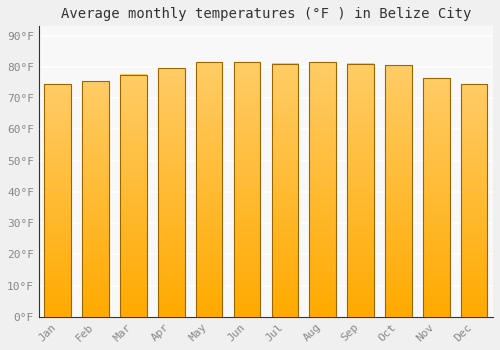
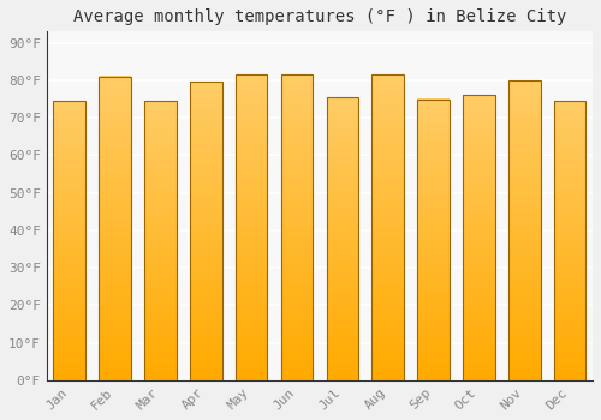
Feb: 75.5°F -> 81.0°F
Mar: 77.5°F -> 74.5°F
Jul: 81.0°F -> 75.5°F
Sep: 81.0°F -> 75.0°F
Oct: 80.5°F -> 76.0°F
Nov: 76.5°F -> 80.0°F
